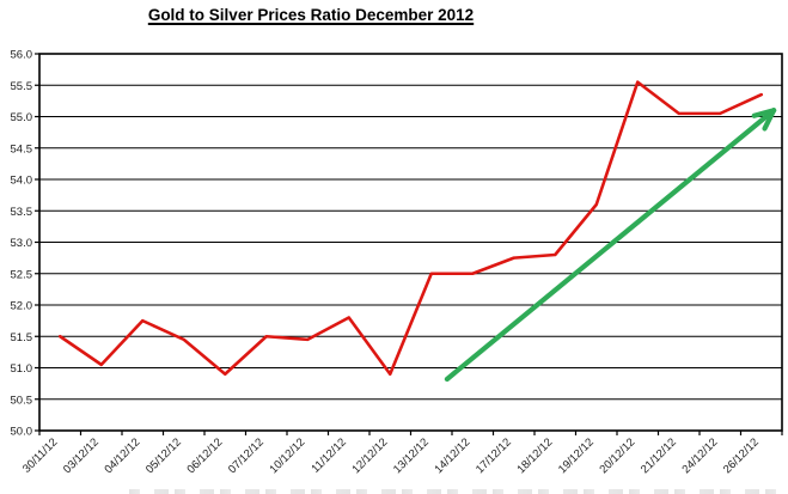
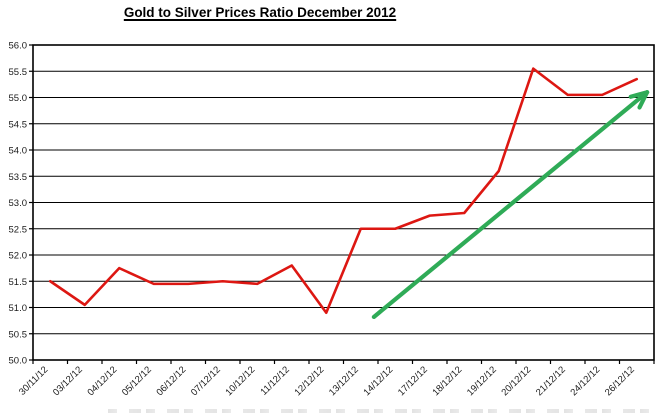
06/12/12: 50.9 -> 51.5
